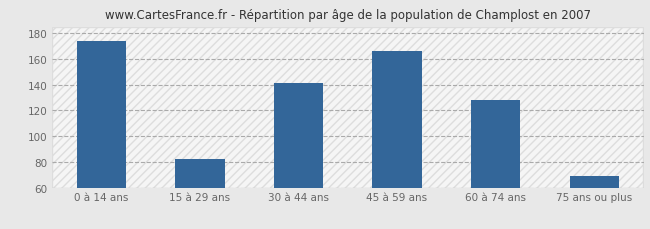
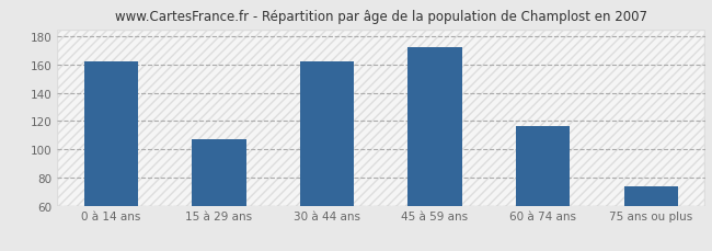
0 à 14 ans: 174 -> 162
15 à 29 ans: 82 -> 107
30 à 44 ans: 141 -> 162
45 à 59 ans: 166 -> 172
60 à 74 ans: 128 -> 116
75 ans ou plus: 69 -> 74
